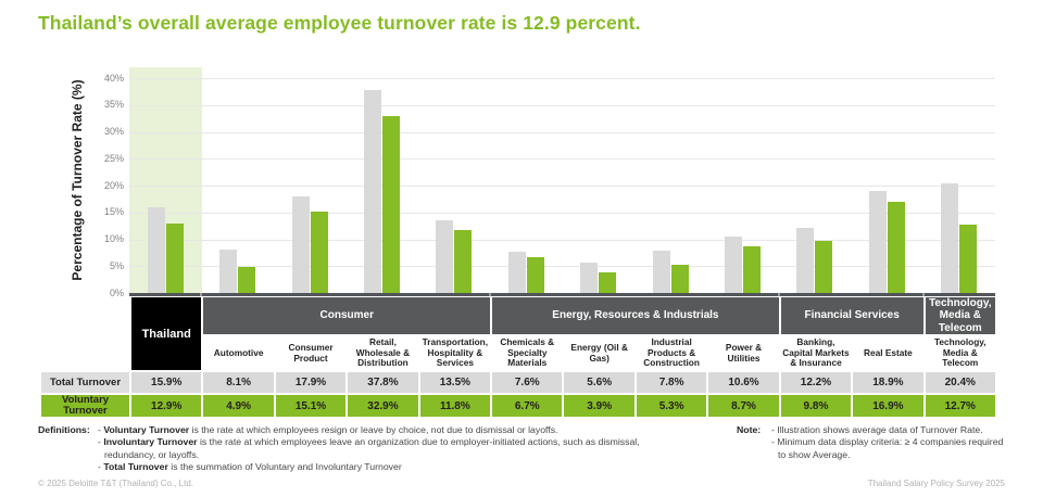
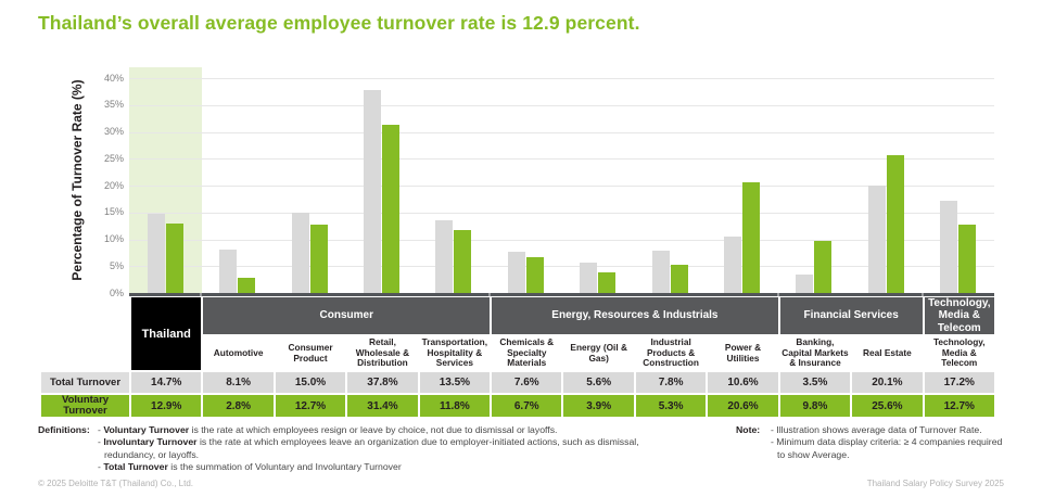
Total Turnover/Thailand: 15.9% -> 14.7%
Voluntary Turnover/Automotive: 4.9% -> 2.8%
Total Turnover/Consumer Product: 17.9% -> 15.0%
Voluntary Turnover/Consumer Product: 15.1% -> 12.7%
Voluntary Turnover/Retail, Wholesale & Distribution: 32.9% -> 31.4%
Voluntary Turnover/Power & Utilities: 8.7% -> 20.6%
Total Turnover/Banking, Capital Markets & Insurance: 12.2% -> 3.5%
Total Turnover/Real Estate: 18.9% -> 20.1%
Voluntary Turnover/Real Estate: 16.9% -> 25.6%
Total Turnover/Technology, Media & Telecom: 20.4% -> 17.2%
